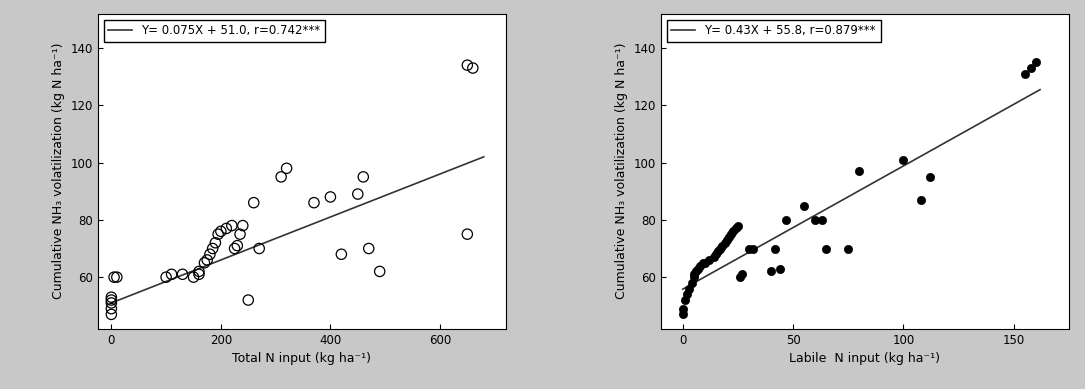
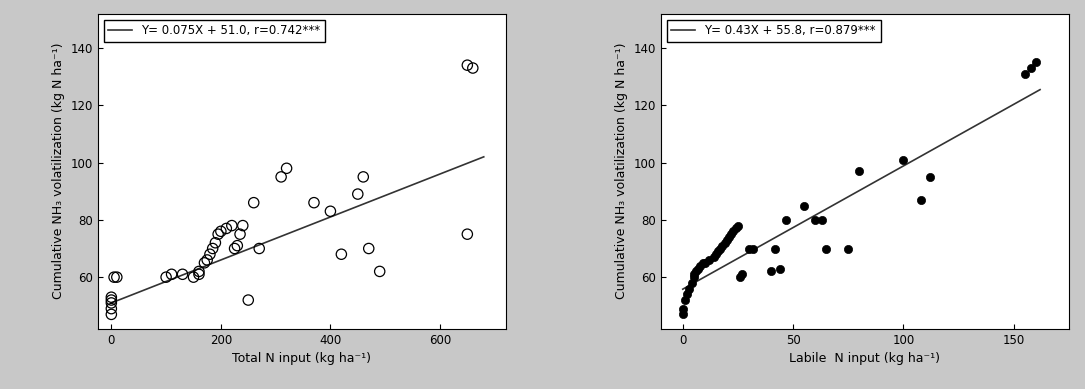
400: 88 -> 83
